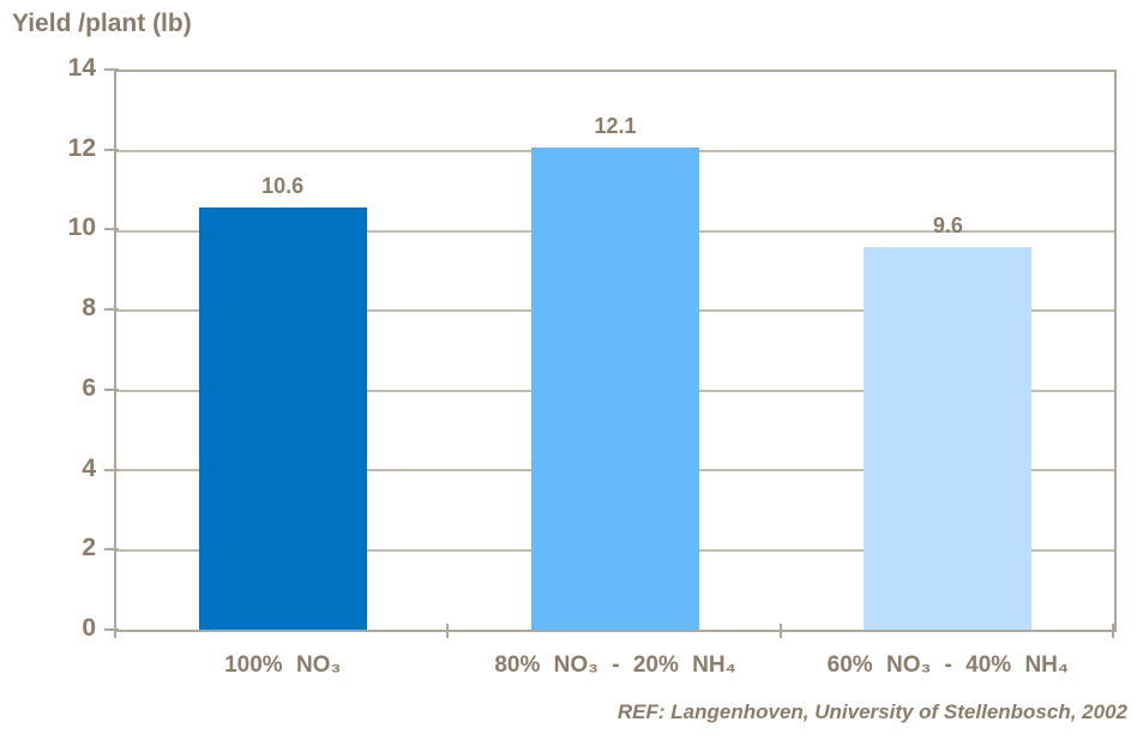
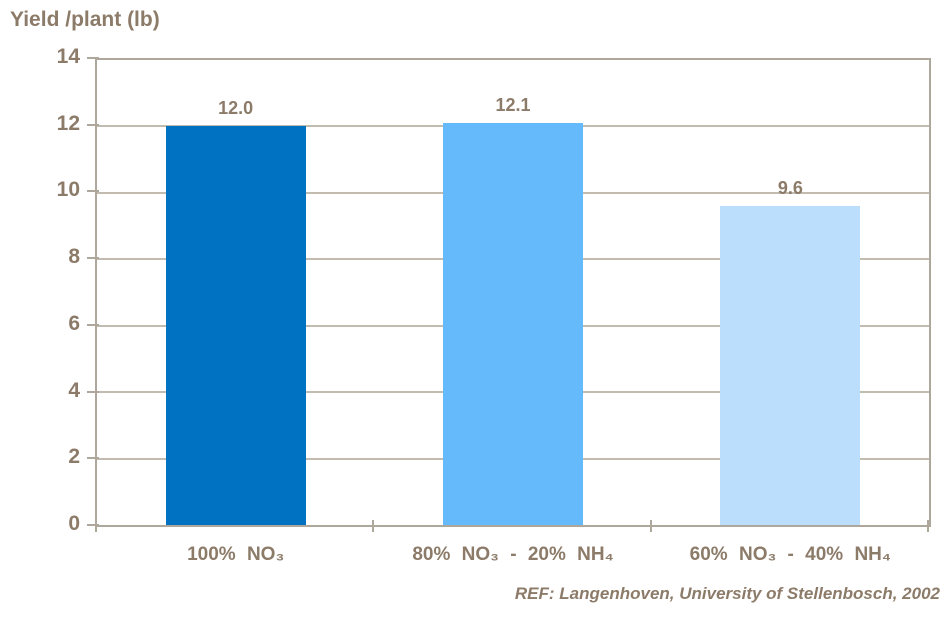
100% NO₃: 10.6 -> 12.0
